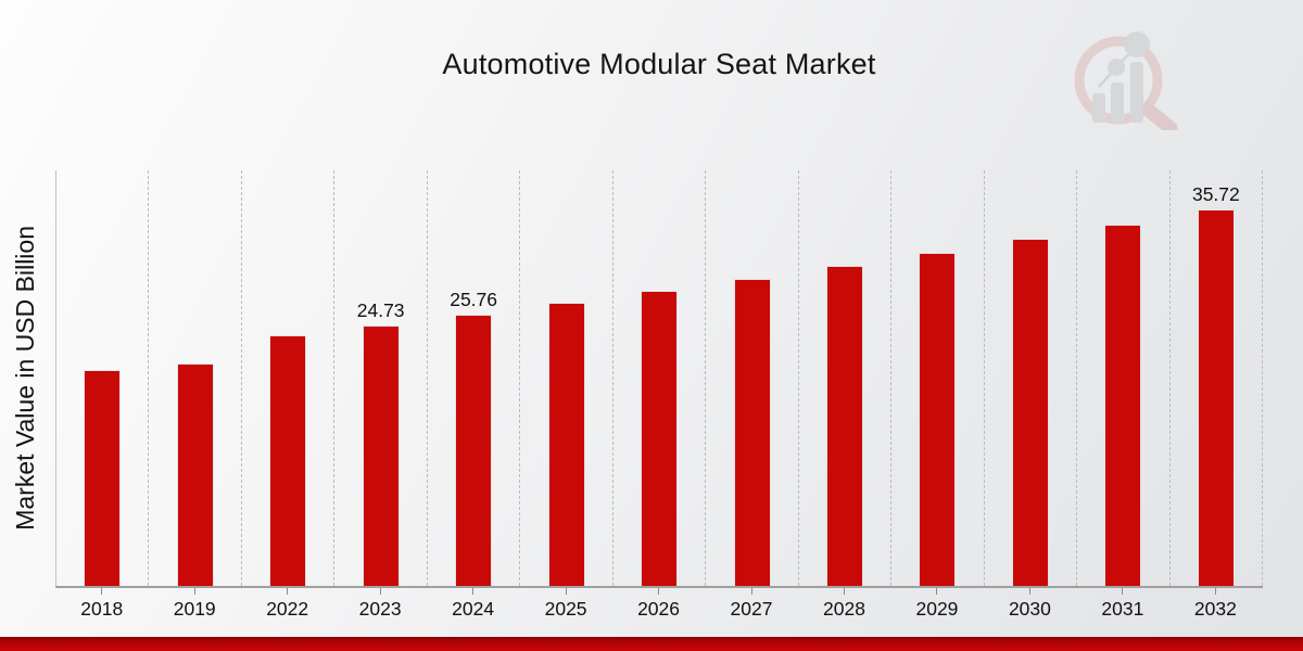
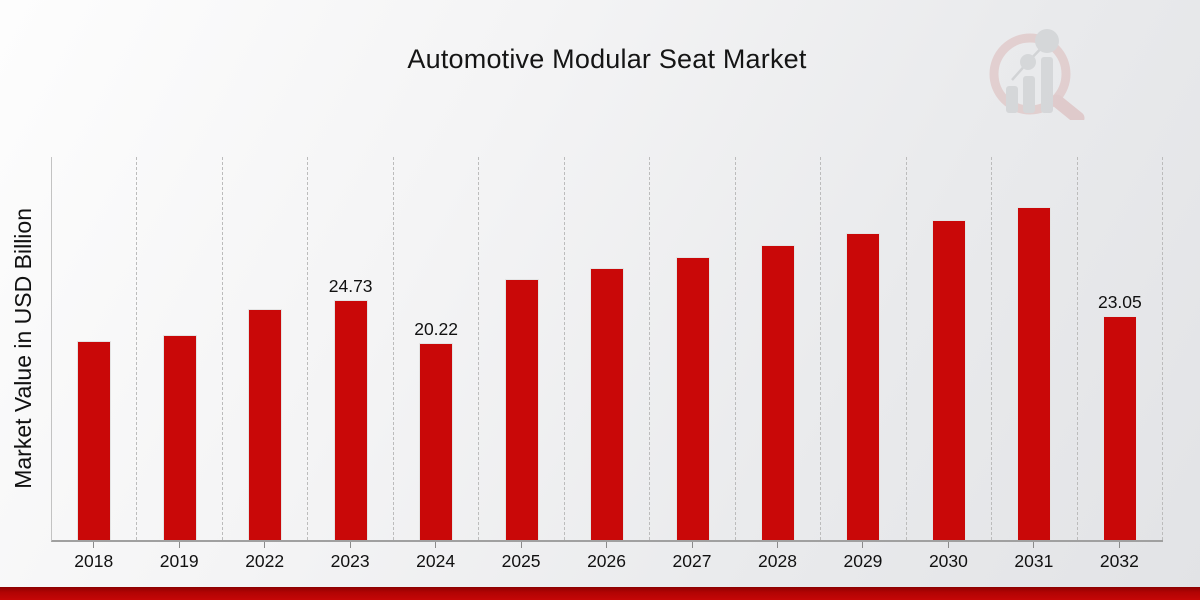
2024: 25.76 -> 20.22
2032: 35.72 -> 23.05
